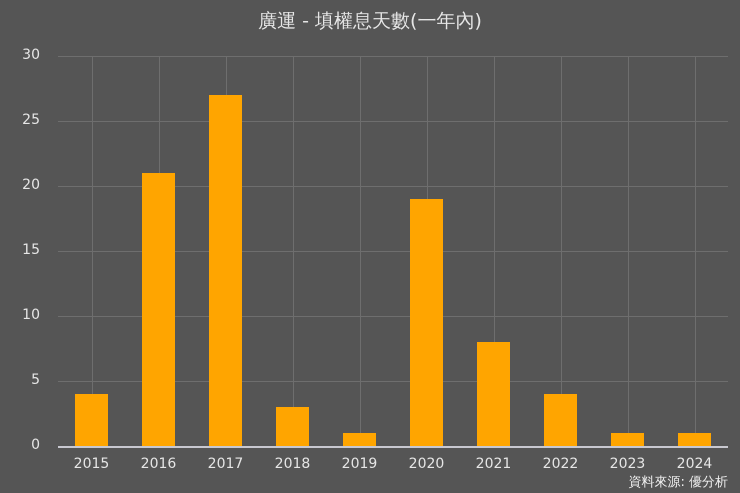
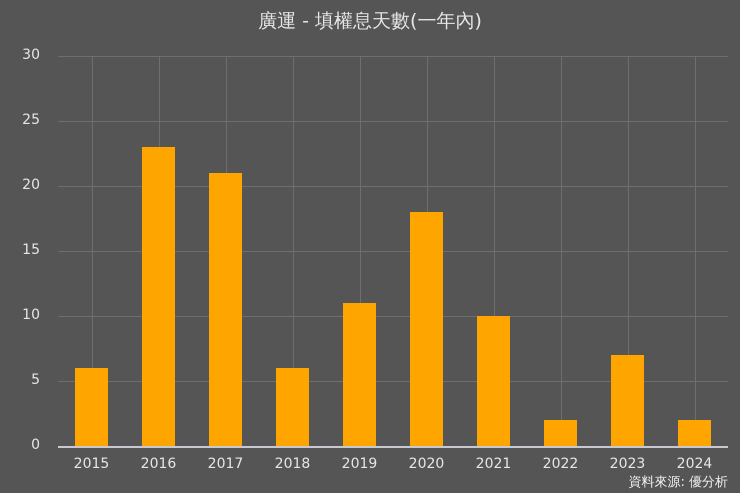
2015: 4 -> 6
2016: 21 -> 23
2017: 27 -> 21
2018: 3 -> 6
2019: 1 -> 11
2020: 19 -> 18
2021: 8 -> 10
2022: 4 -> 2
2023: 1 -> 7
2024: 1 -> 2
